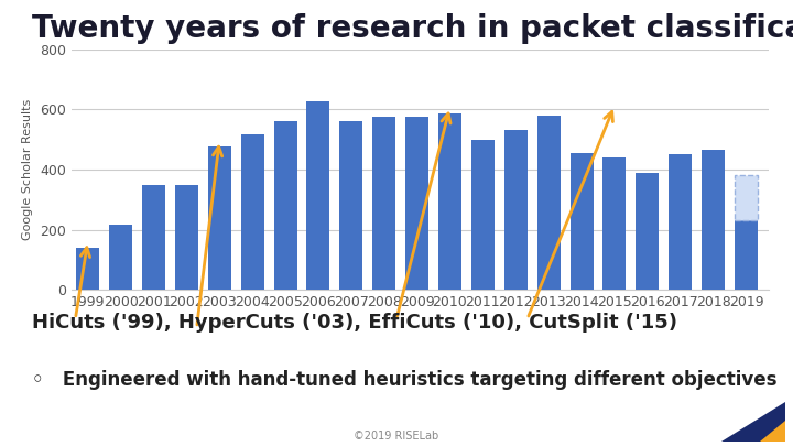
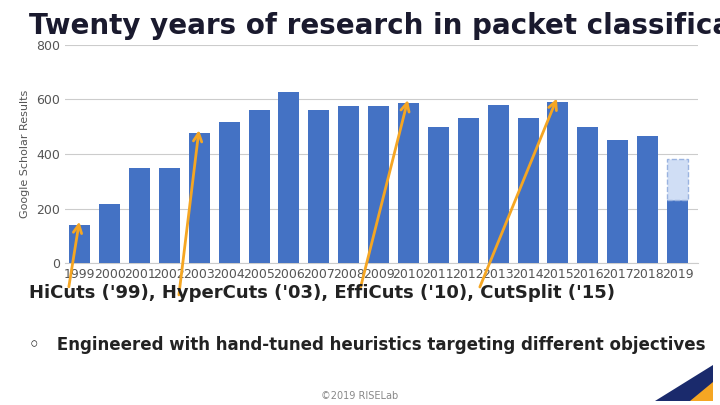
2014: 455 -> 530
2015: 440 -> 590
2016: 390 -> 500
